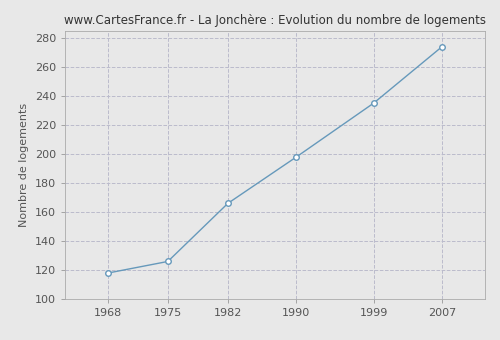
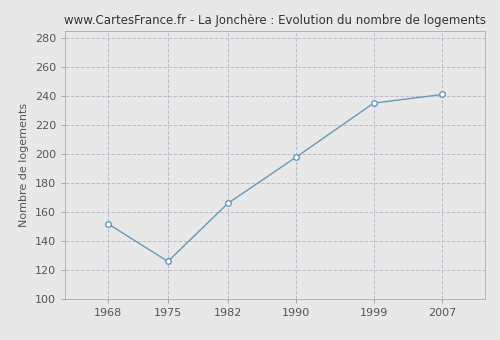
1968: 118 -> 152
2007: 274 -> 241
